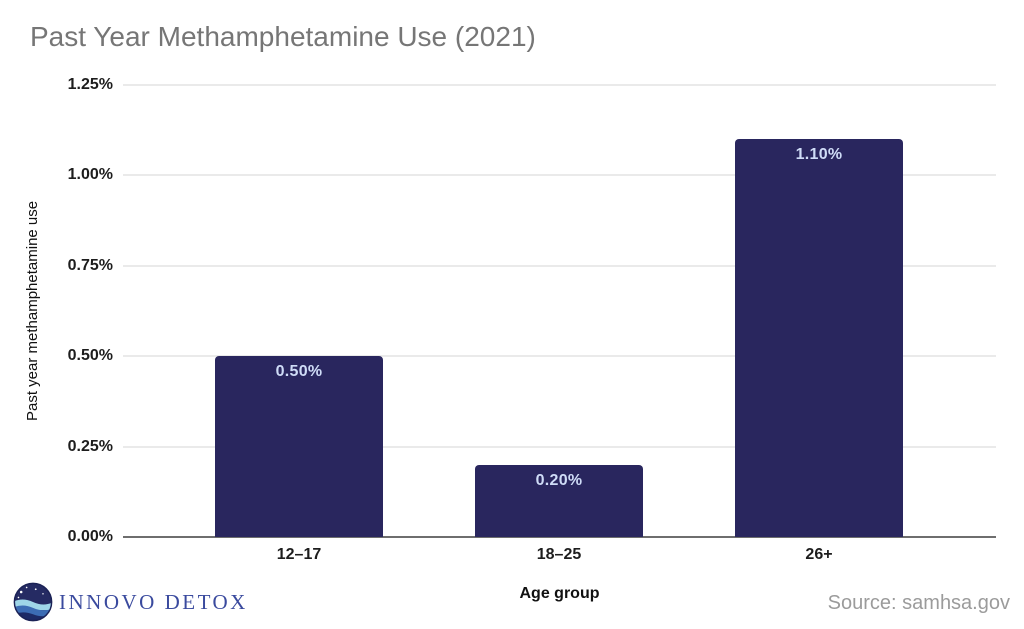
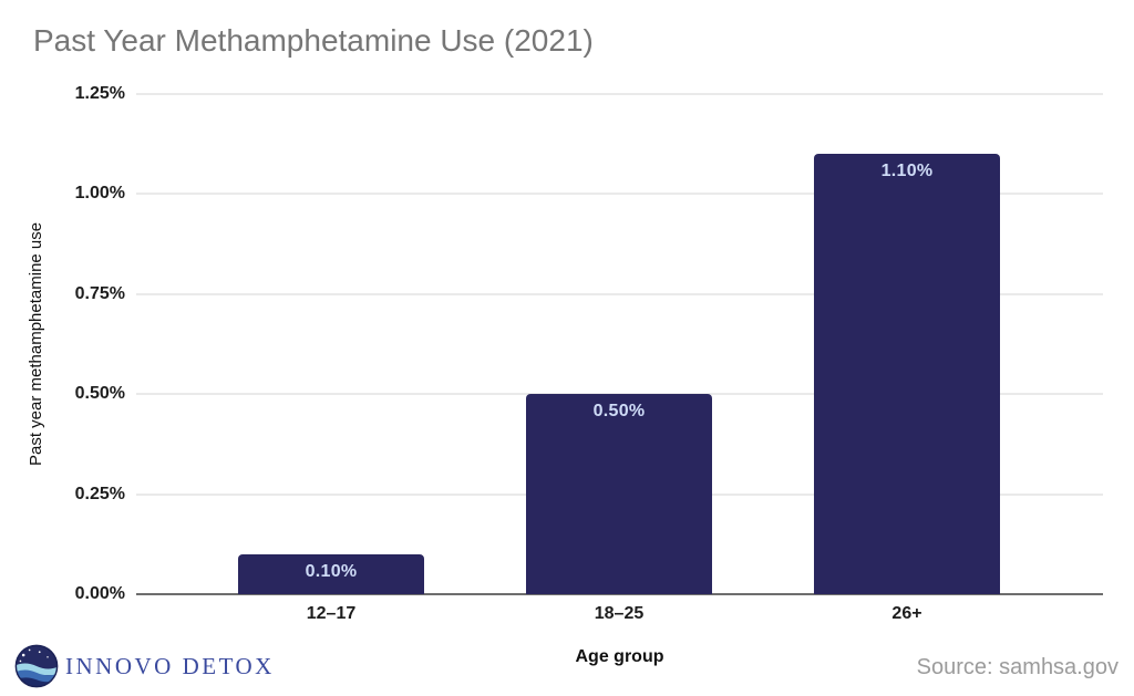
12–17: 0.50% -> 0.10%
18–25: 0.20% -> 0.50%
